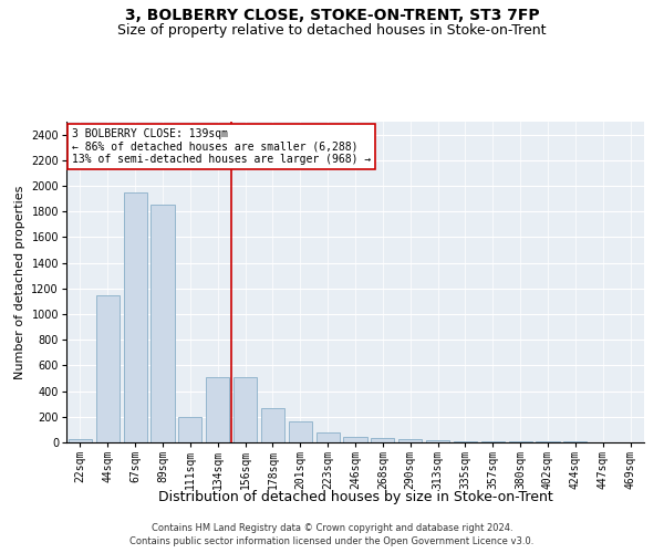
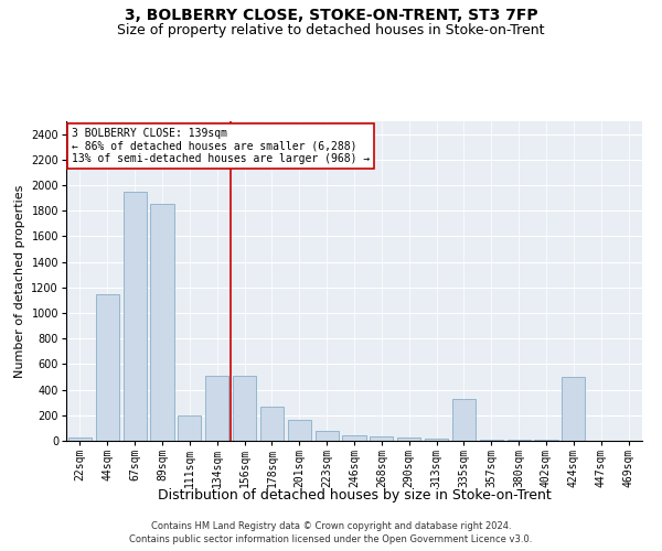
335sqm: 10 -> 330
424sqm: 0 -> 500
